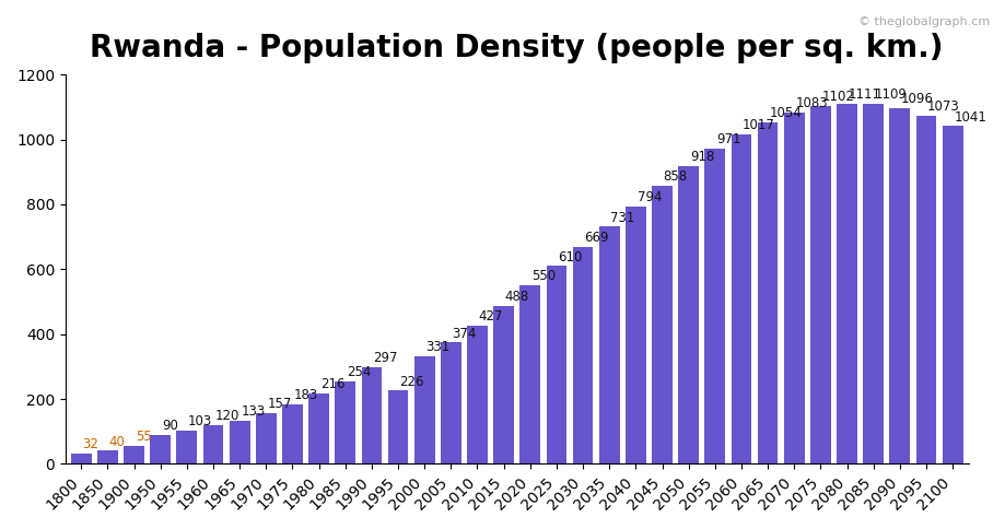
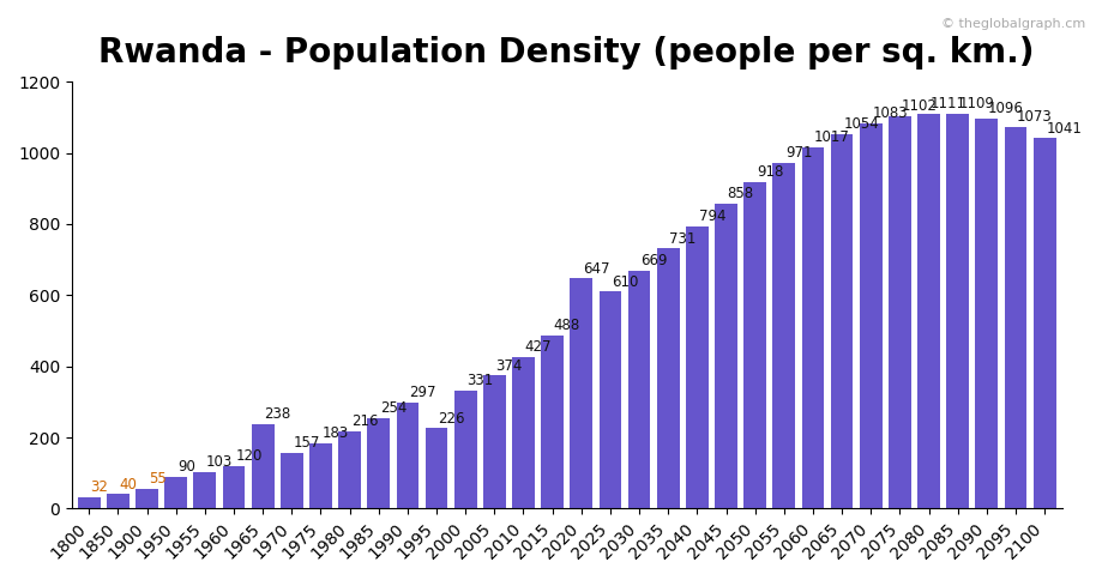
1965: 133 -> 238
2020: 550 -> 647
